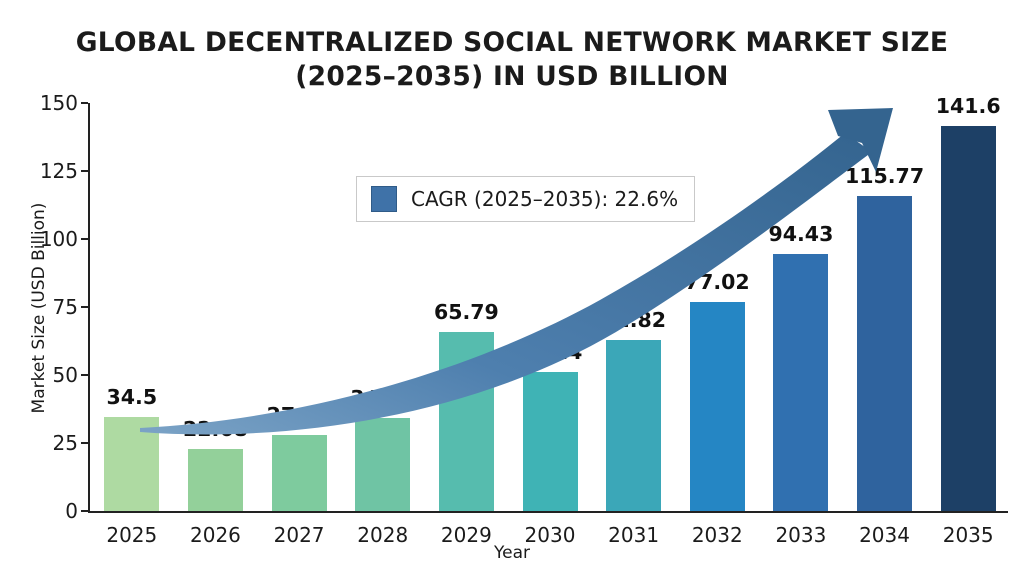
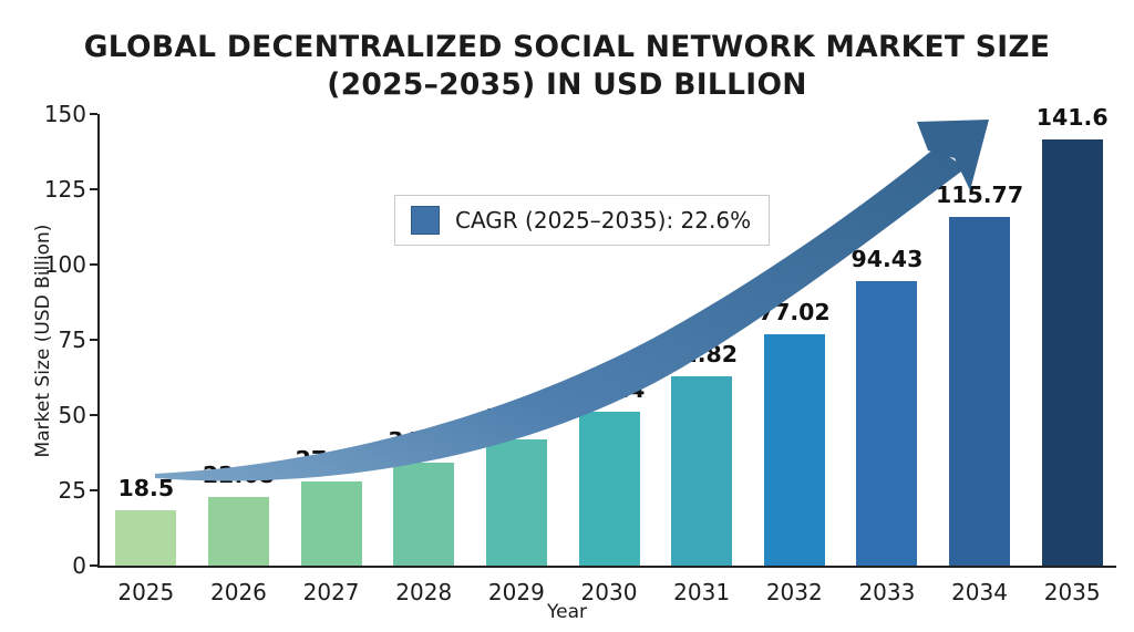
2025: 34.5 -> 18.5
2029: 65.79 -> 41.80
